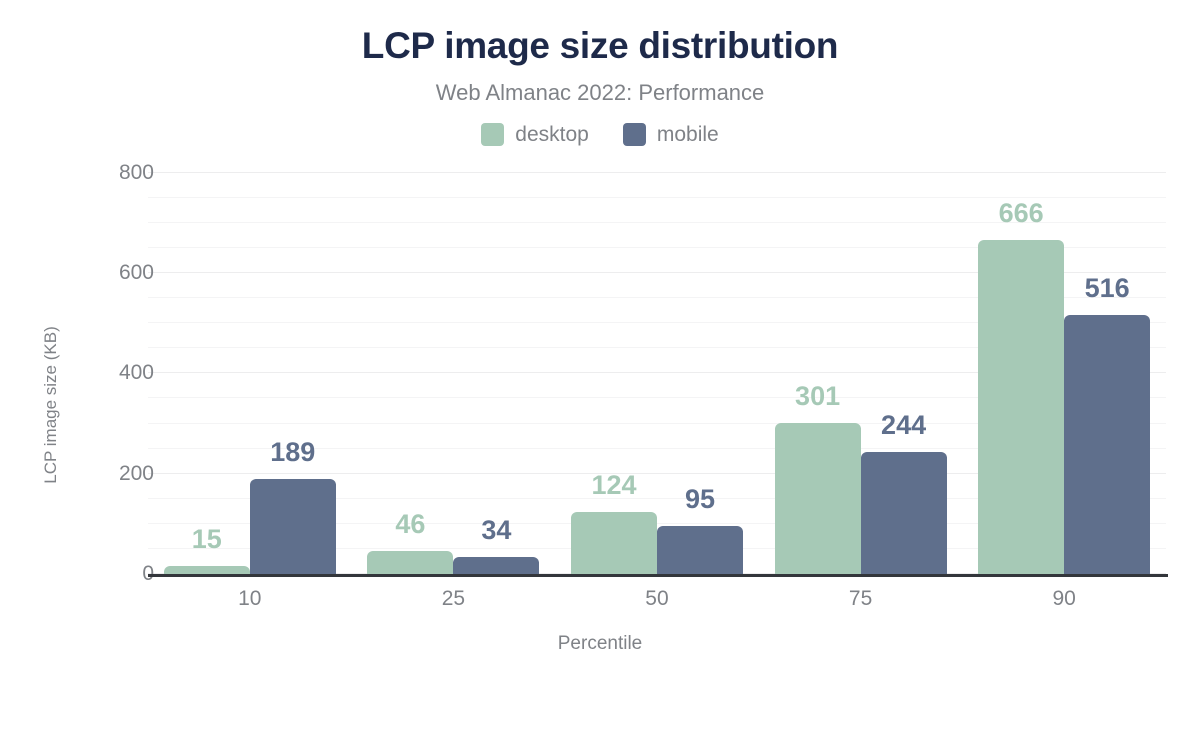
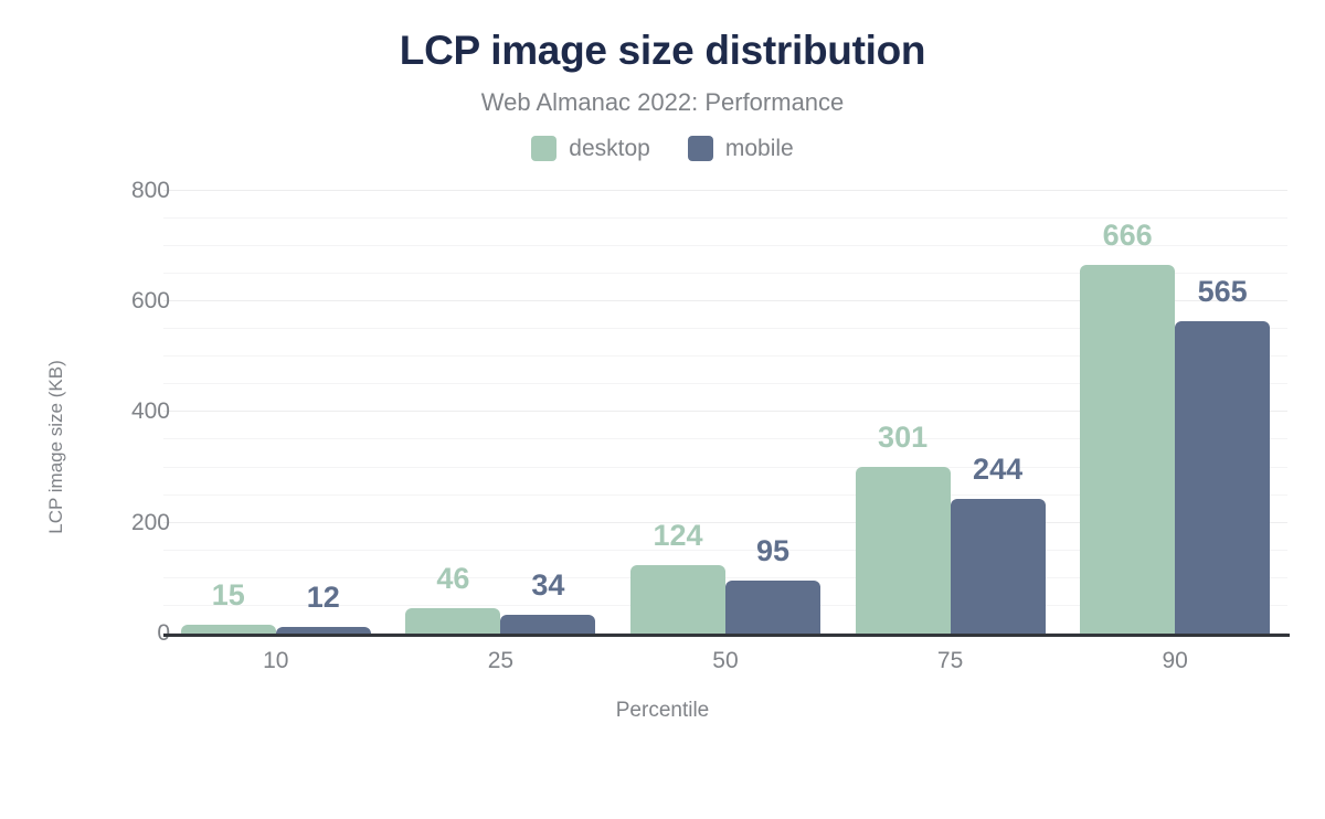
mobile/10: 189 -> 12
mobile/90: 516 -> 565
